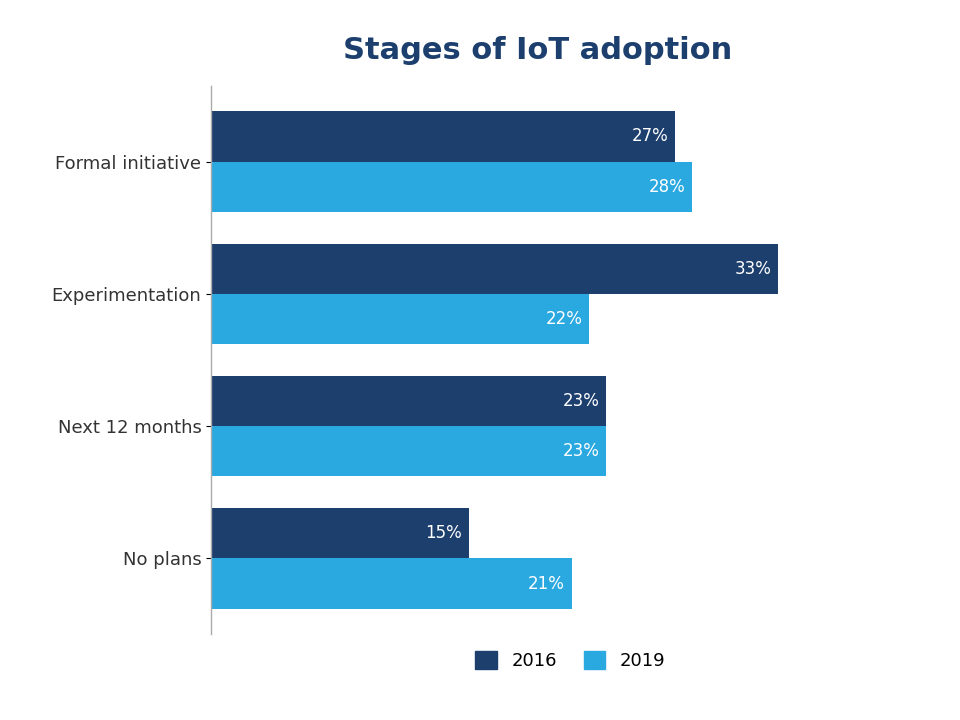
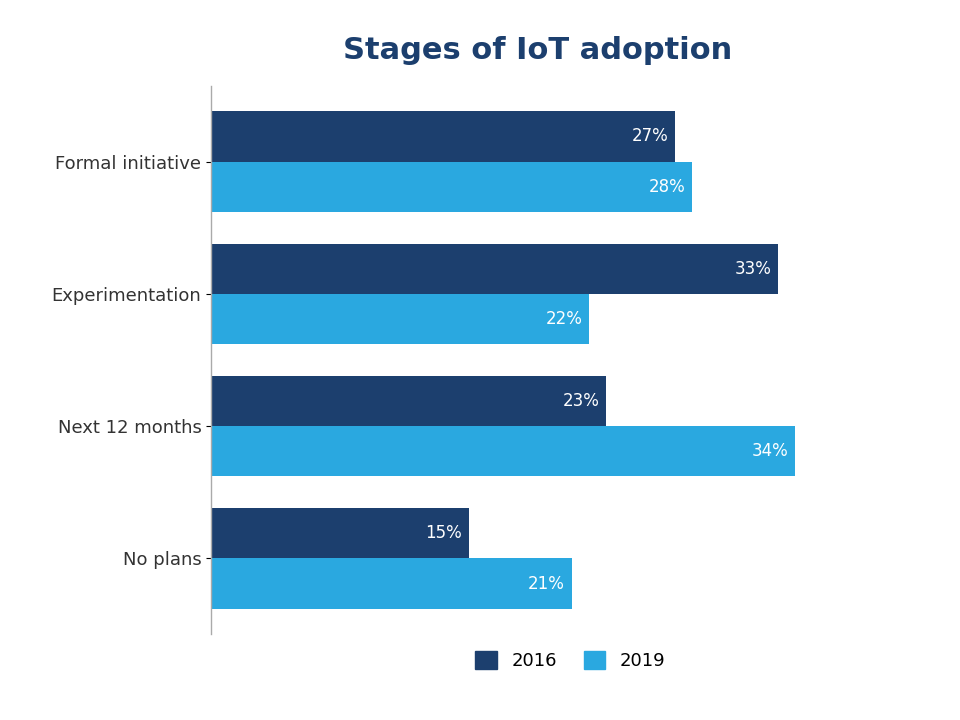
2019/Next 12 months: 23% -> 34%
